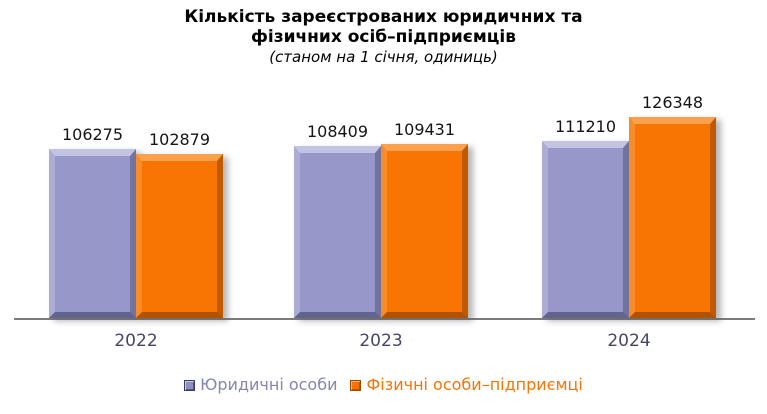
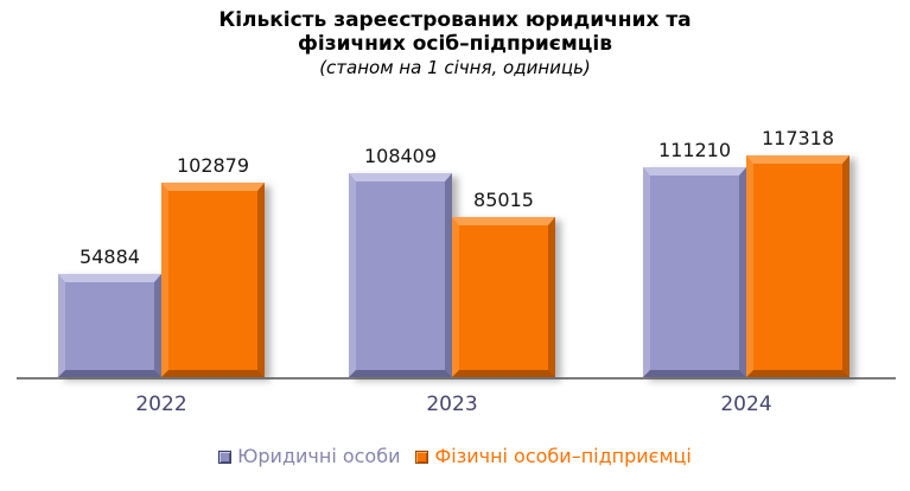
Юридичні особи/2022: 106275 -> 54884
Фізичні особи–підприємці/2023: 109431 -> 85015
Фізичні особи–підприємці/2024: 126348 -> 117318
